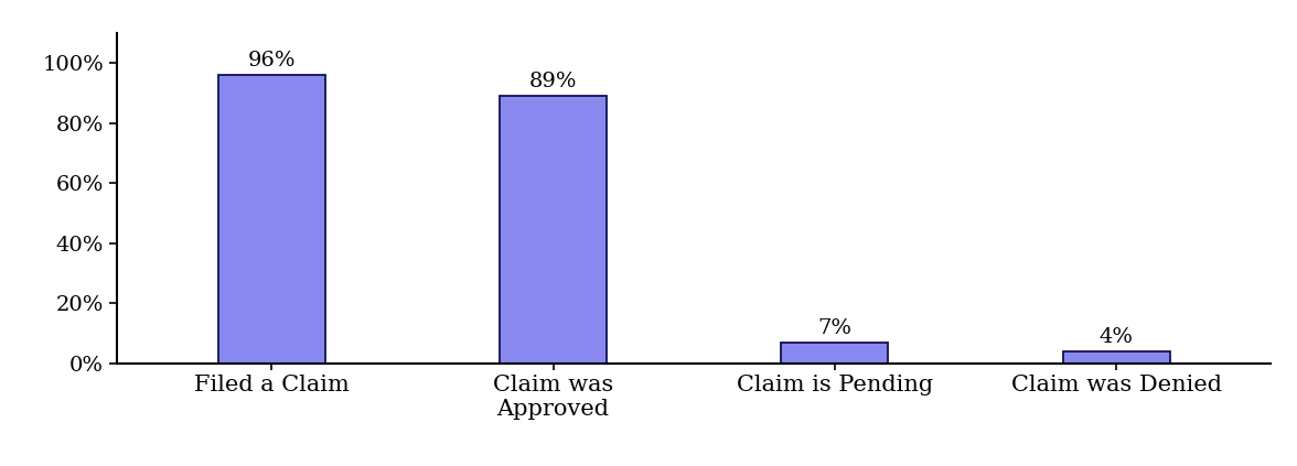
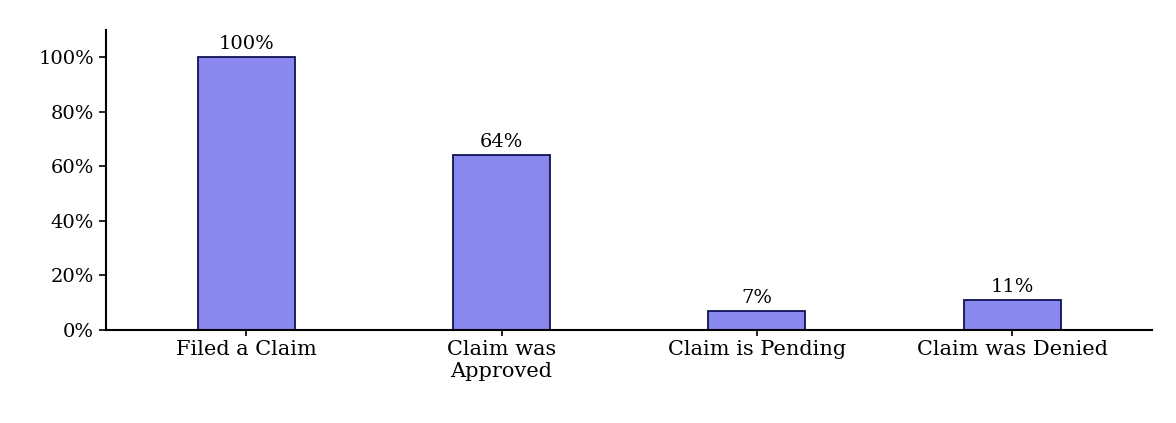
Filed a Claim: 96% -> 100%
Claim was Approved: 89% -> 64%
Claim was Denied: 4% -> 11%
